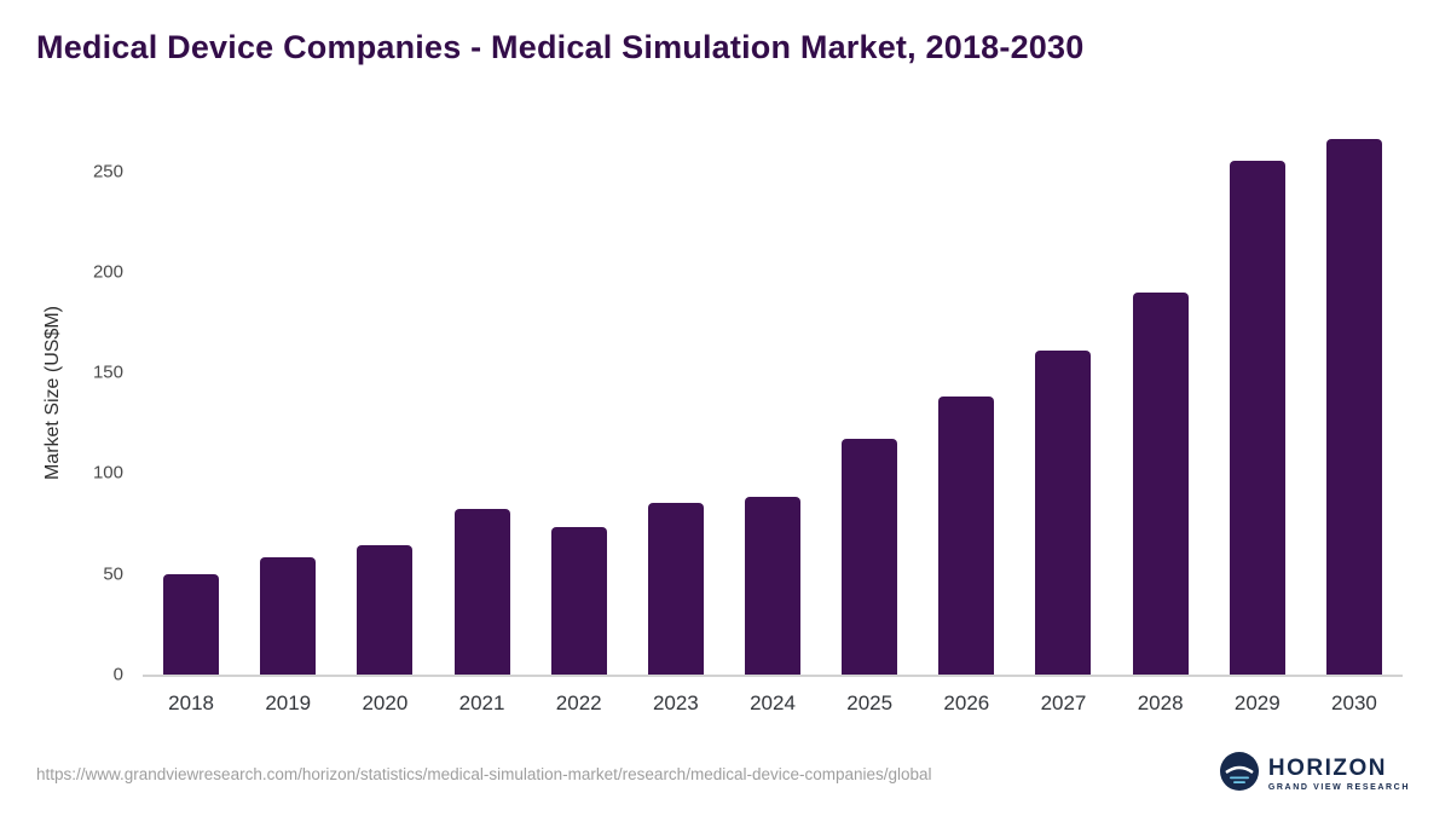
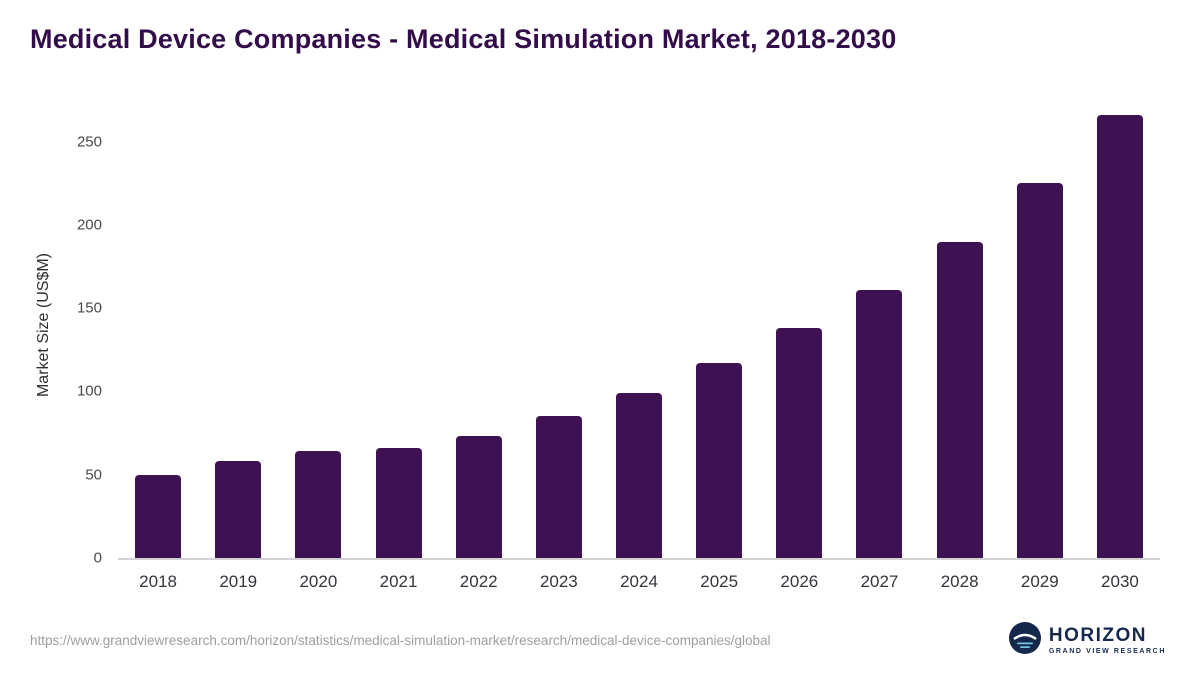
2021: 82 -> 66
2024: 88 -> 99
2029: 255 -> 225
